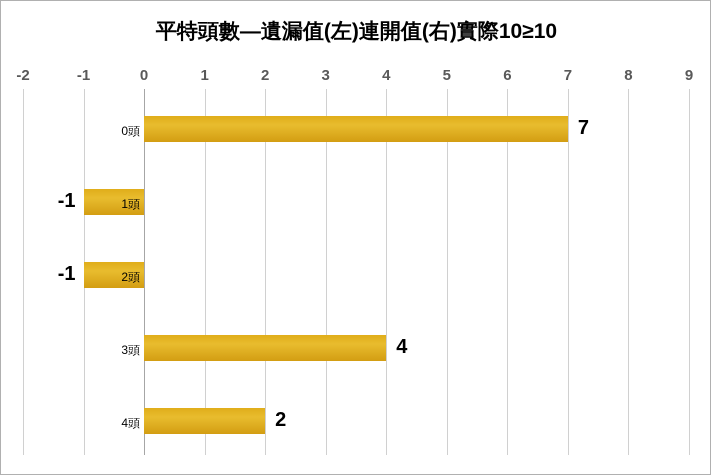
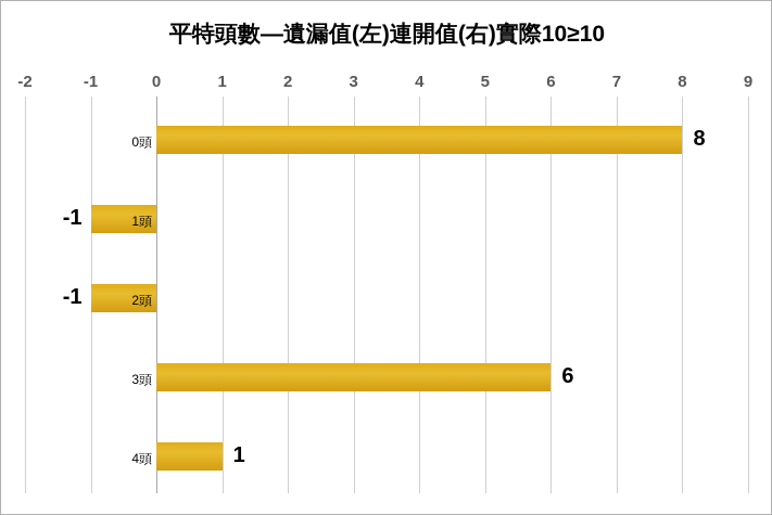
0頭: 7 -> 8
3頭: 4 -> 6
4頭: 2 -> 1
